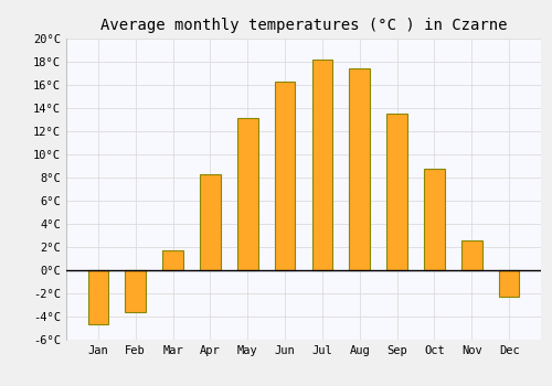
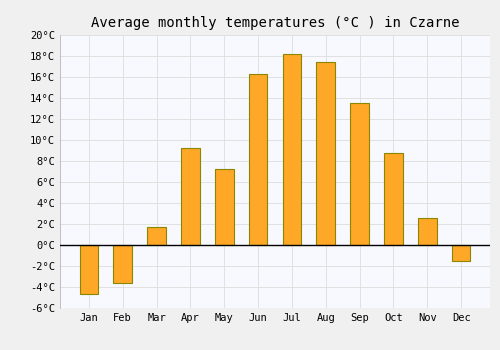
Apr: 8.3°C -> 9.2°C
May: 13.1°C -> 7.2°C
Dec: -2.3°C -> -1.5°C
